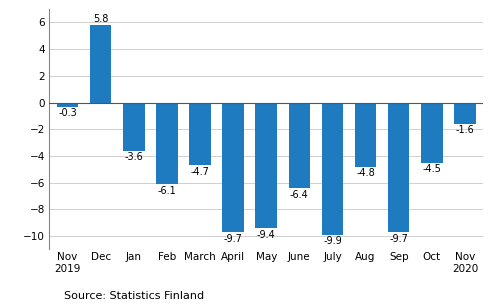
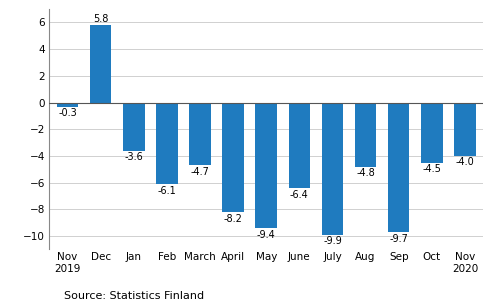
April: -9.7 -> -8.2
Nov 2020: -1.6 -> -4.0
